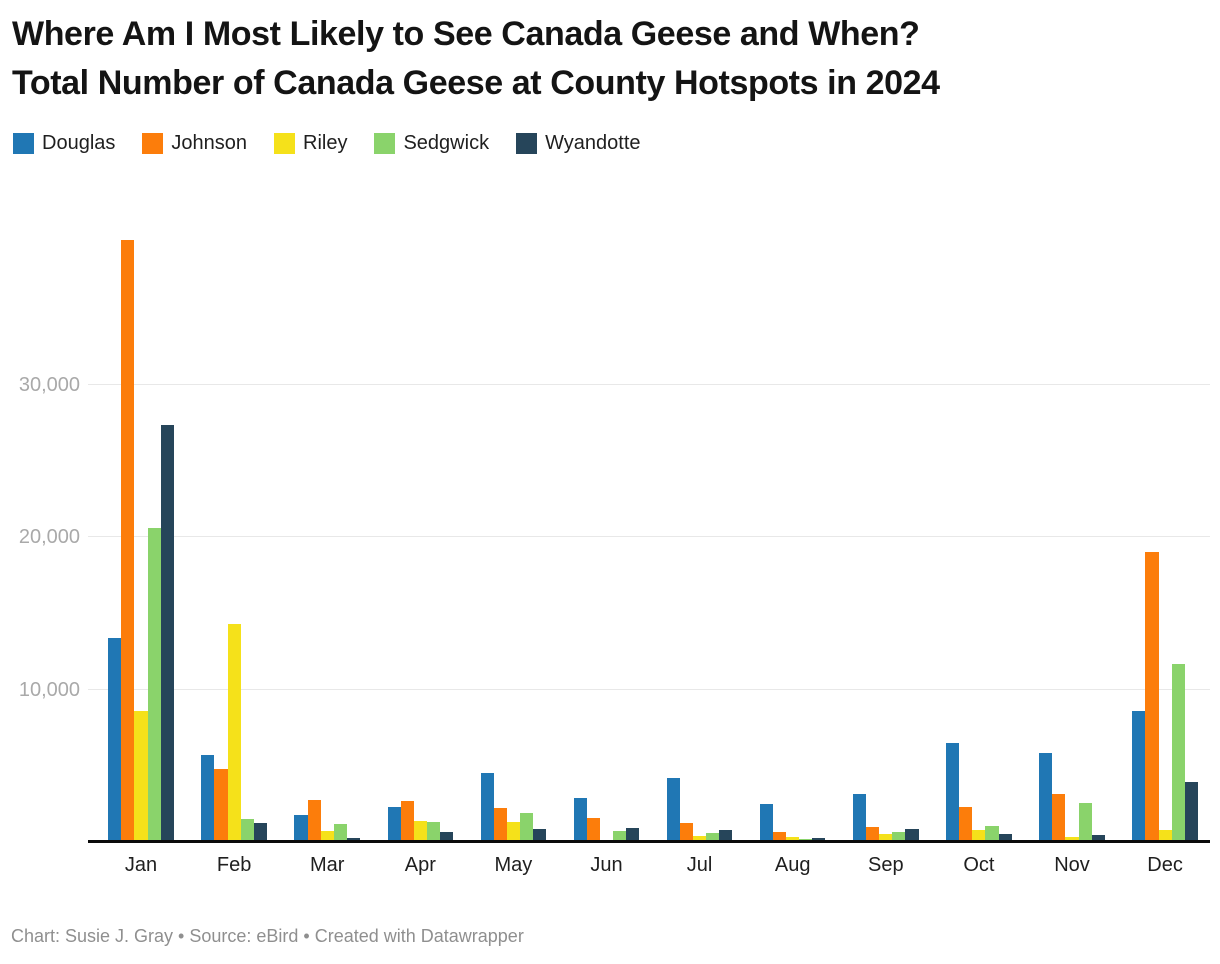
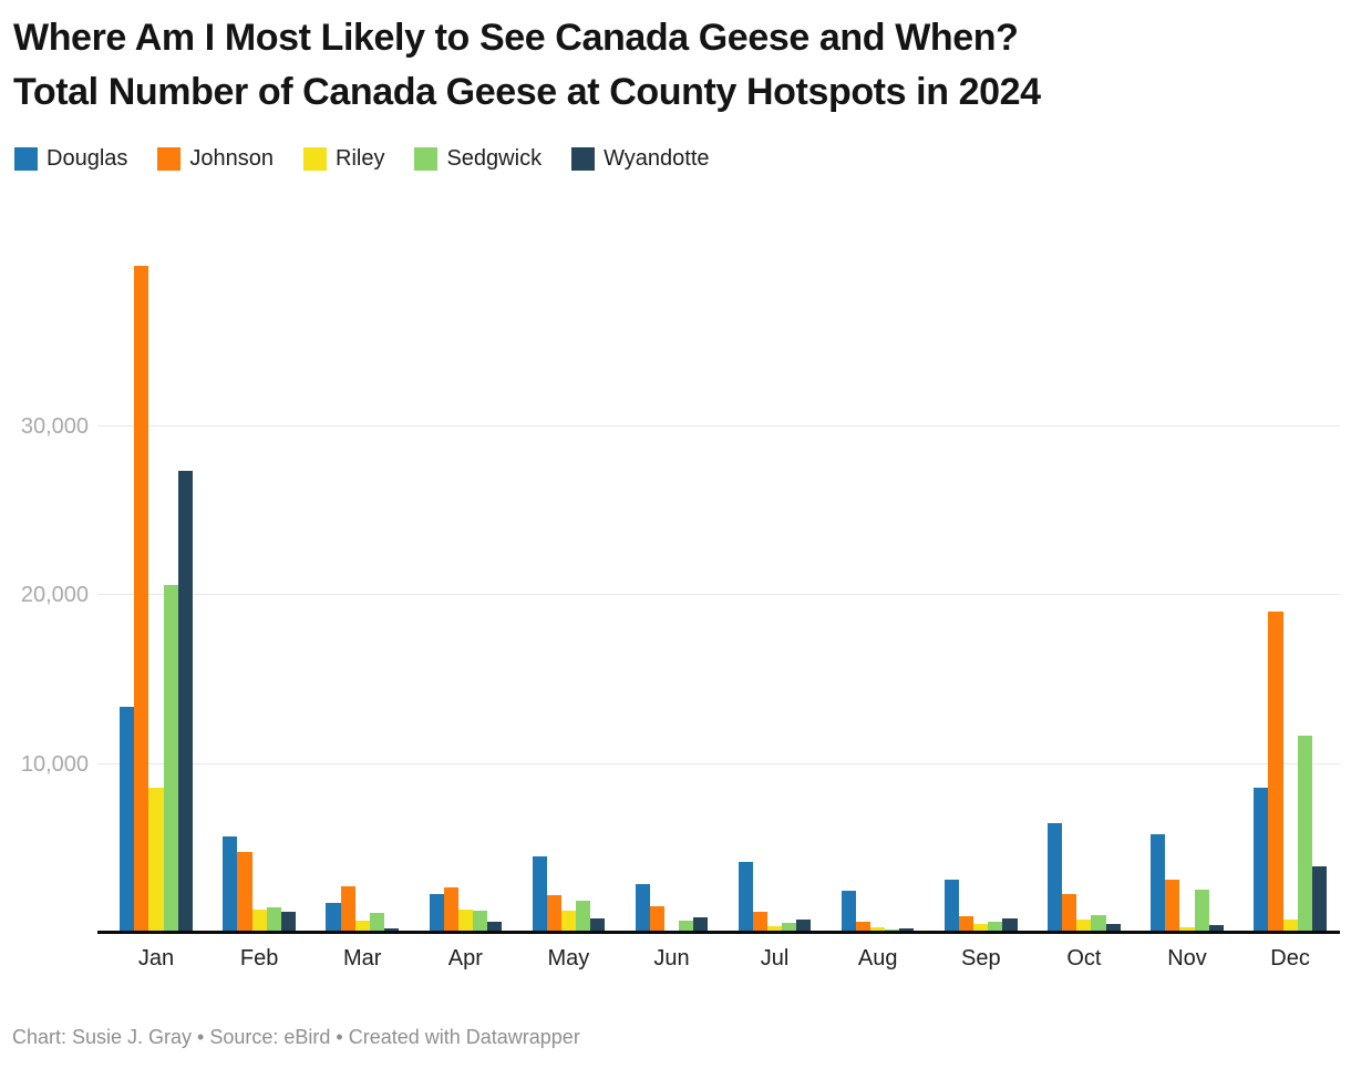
Riley/Feb: 14300 -> 1400
